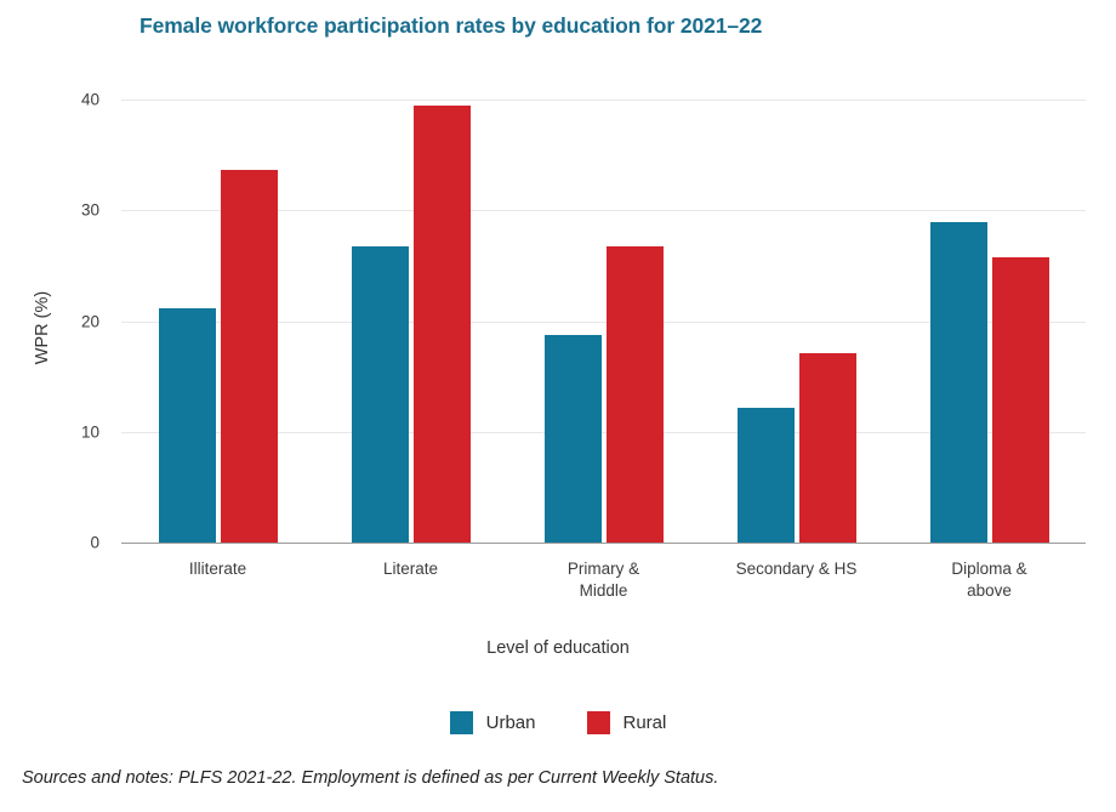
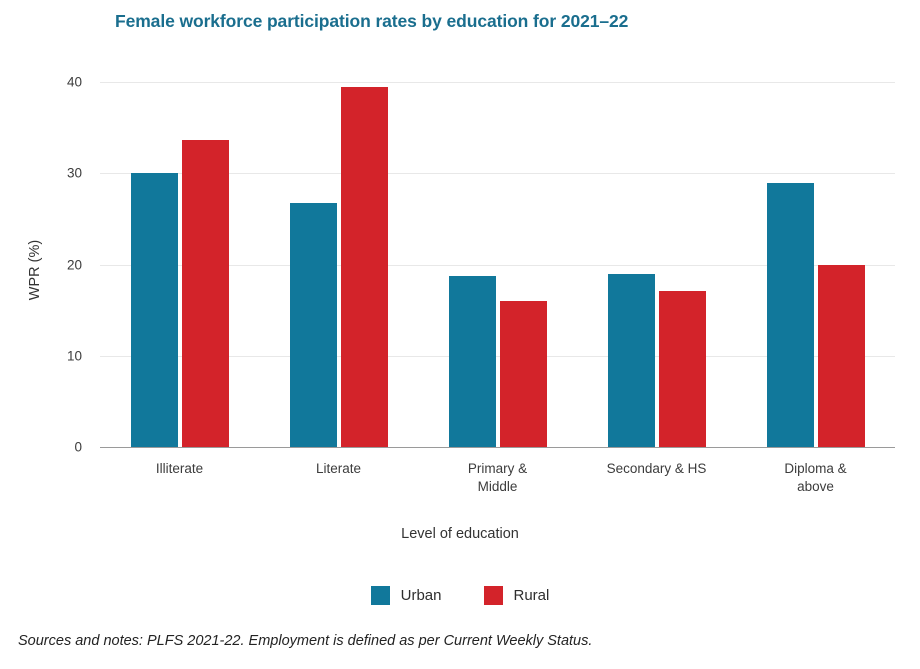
Urban/Illiterate: 21 -> 30
Rural/Primary & Middle: 27 -> 16
Urban/Secondary & HS: 12 -> 19
Rural/Diploma & above: 26 -> 20
